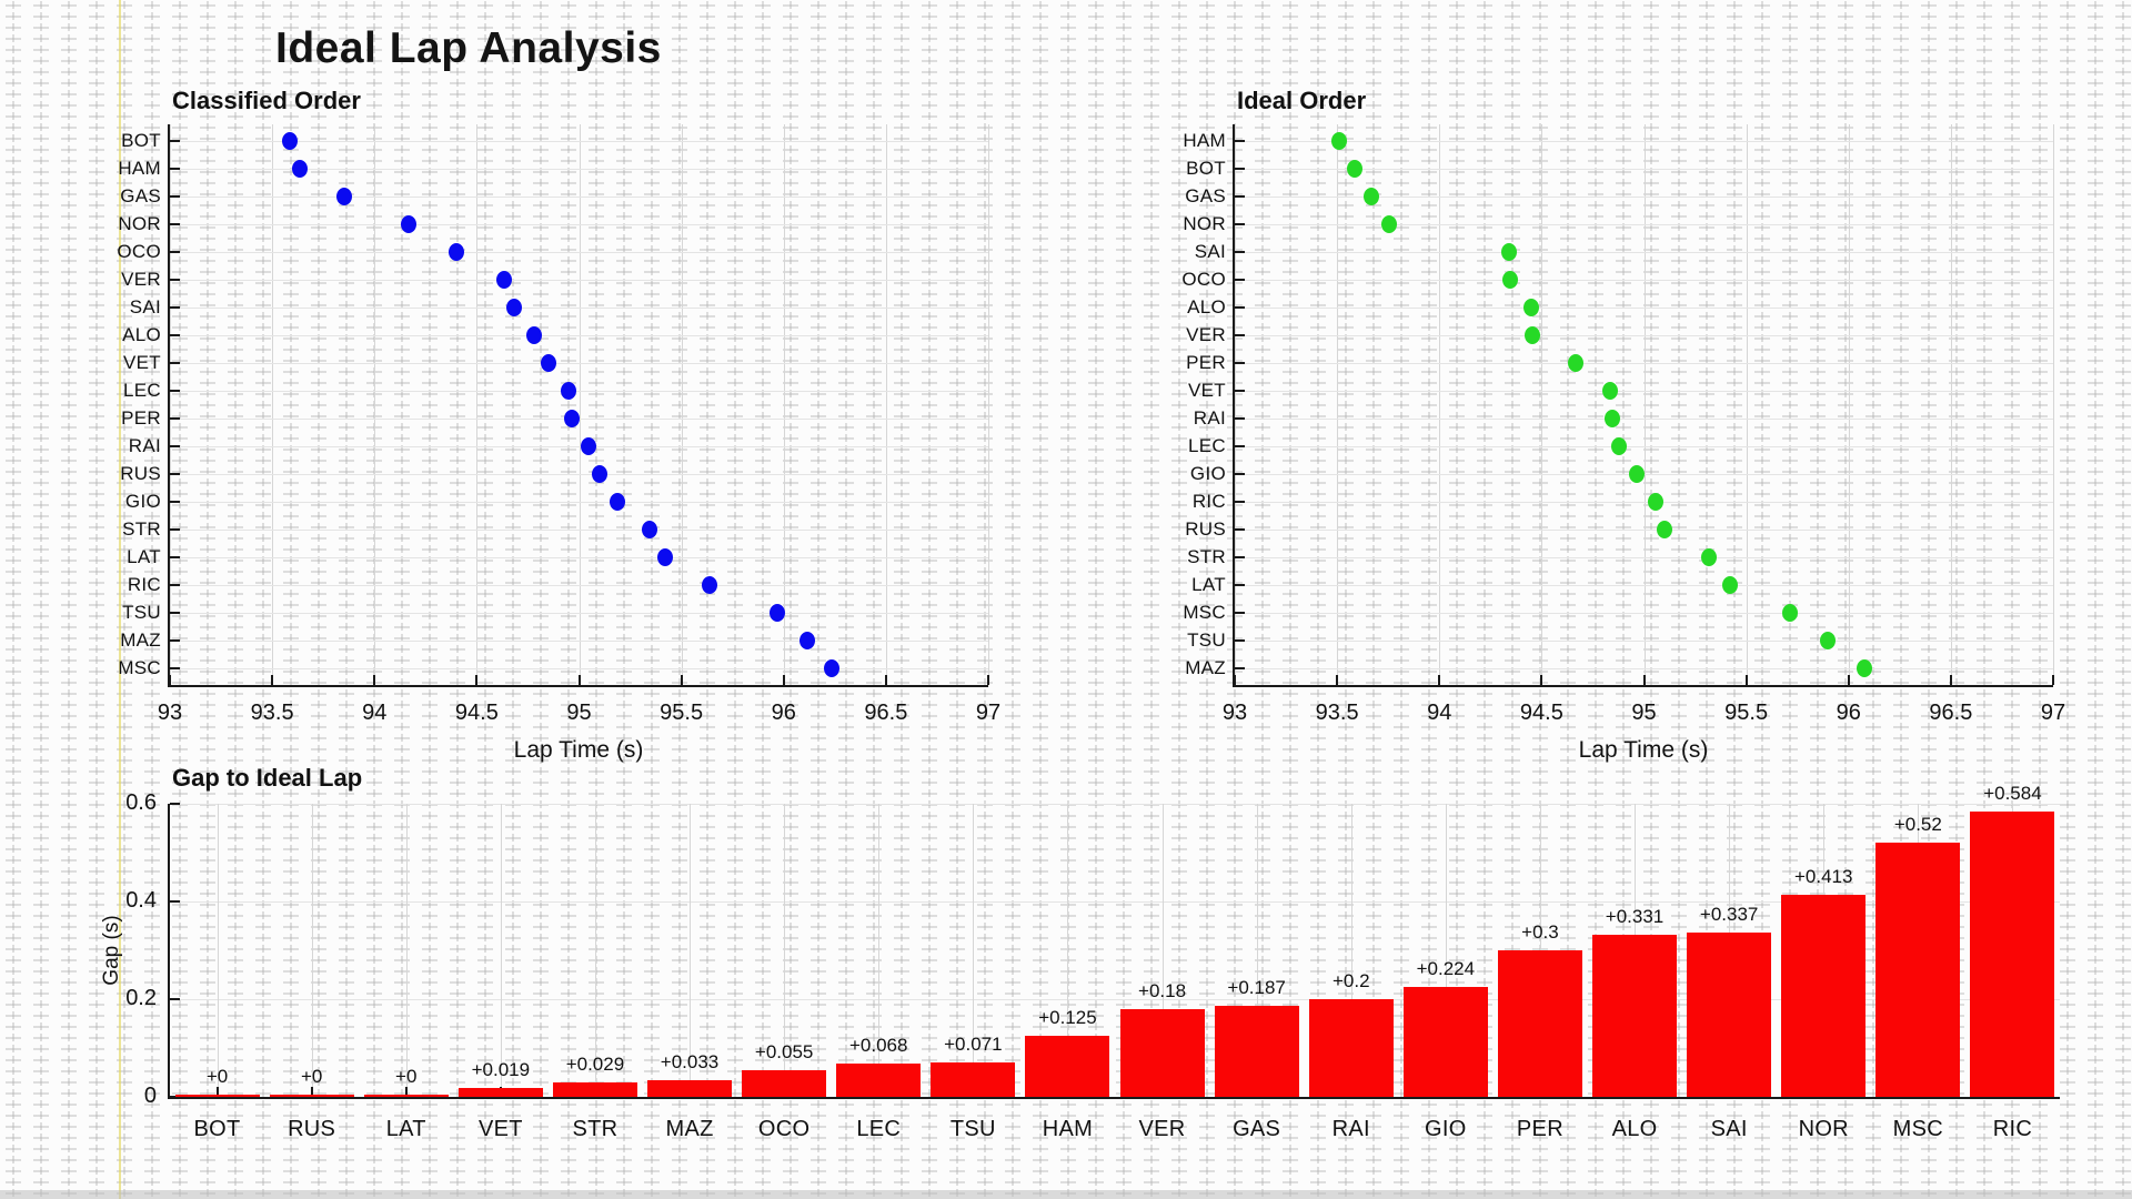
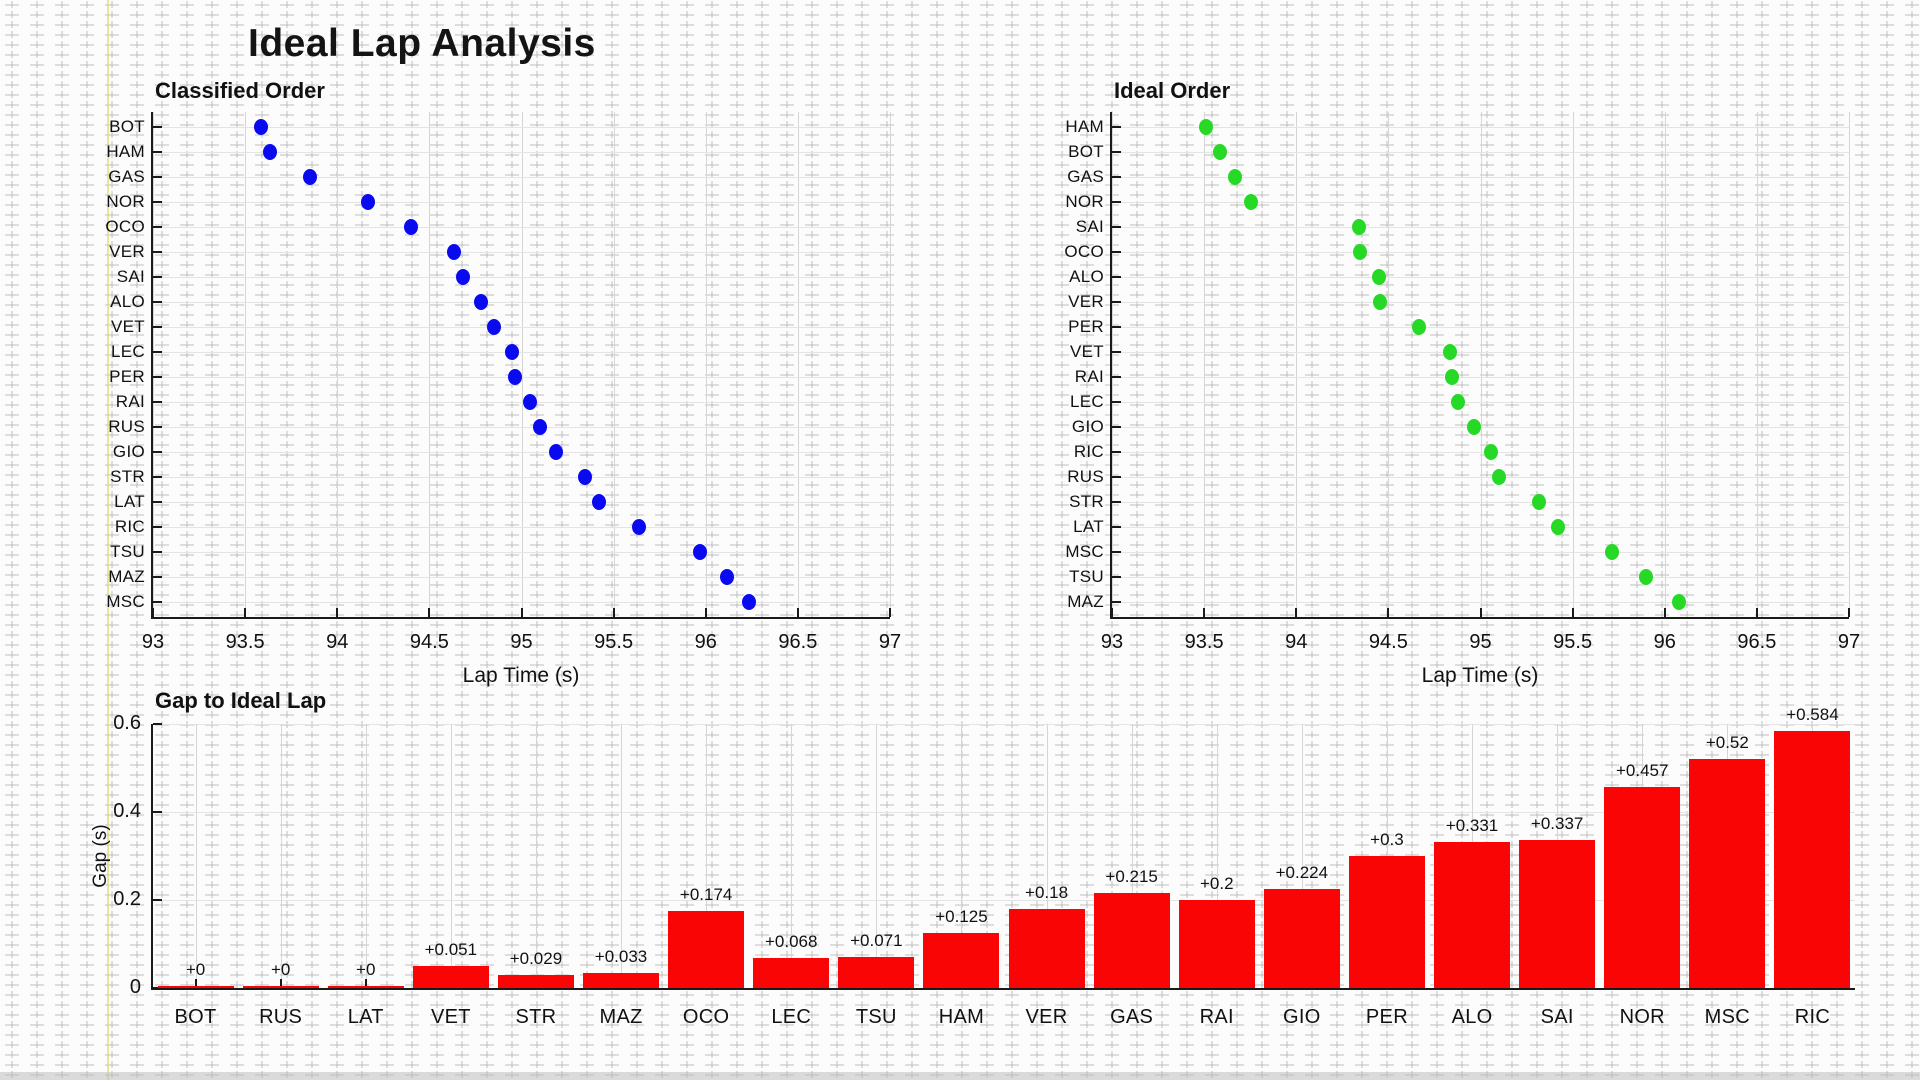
Gap to Ideal Lap/VET: +0.019 -> +0.051
Gap to Ideal Lap/OCO: +0.055 -> +0.174
Gap to Ideal Lap/GAS: +0.187 -> +0.215
Gap to Ideal Lap/NOR: +0.413 -> +0.457
